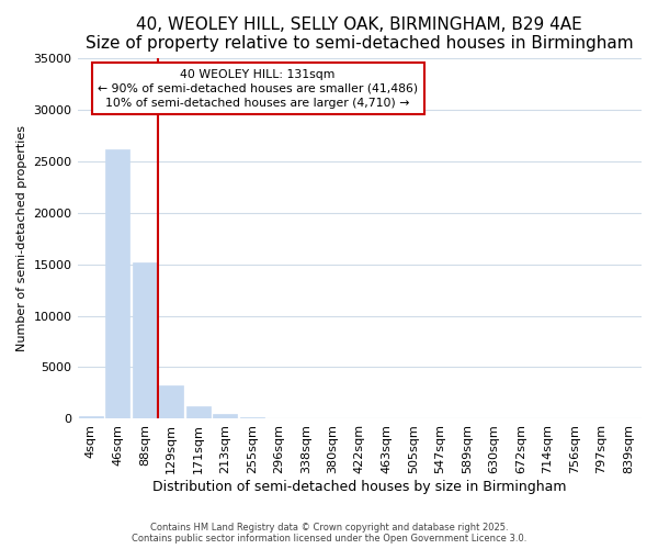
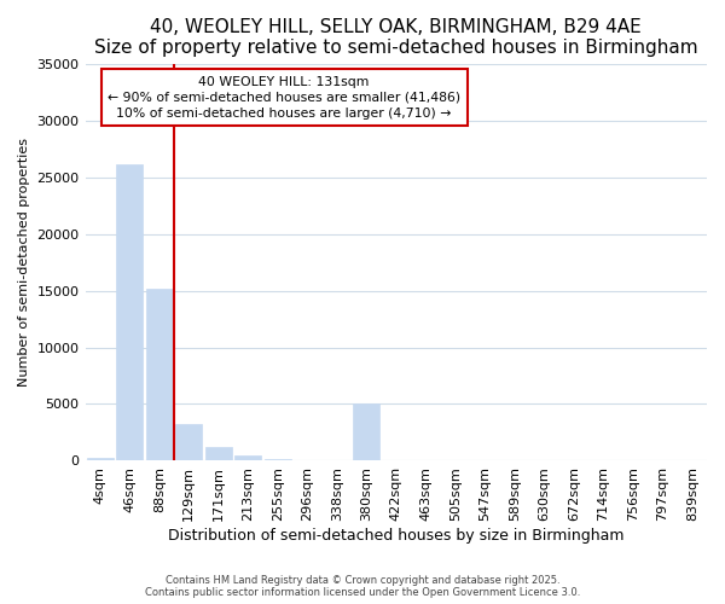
380sqm: 0 -> 5000
